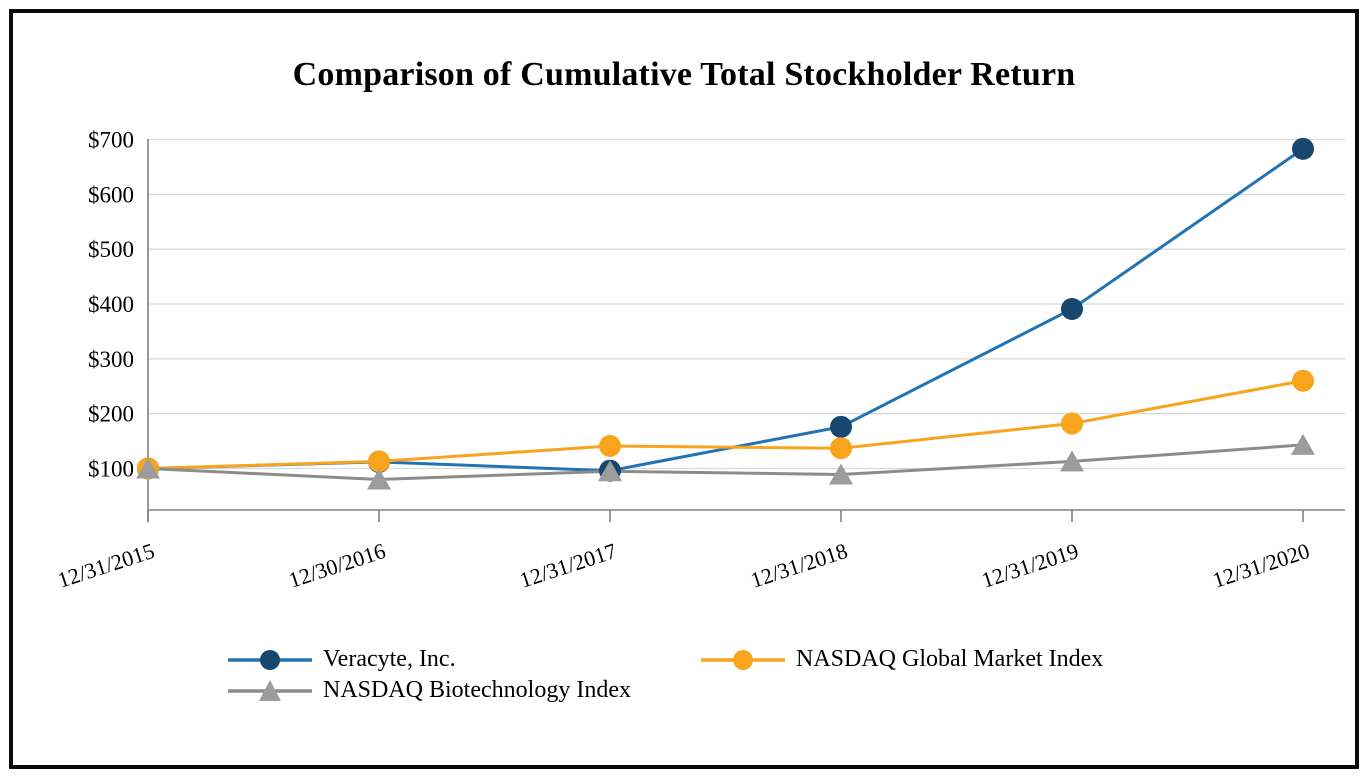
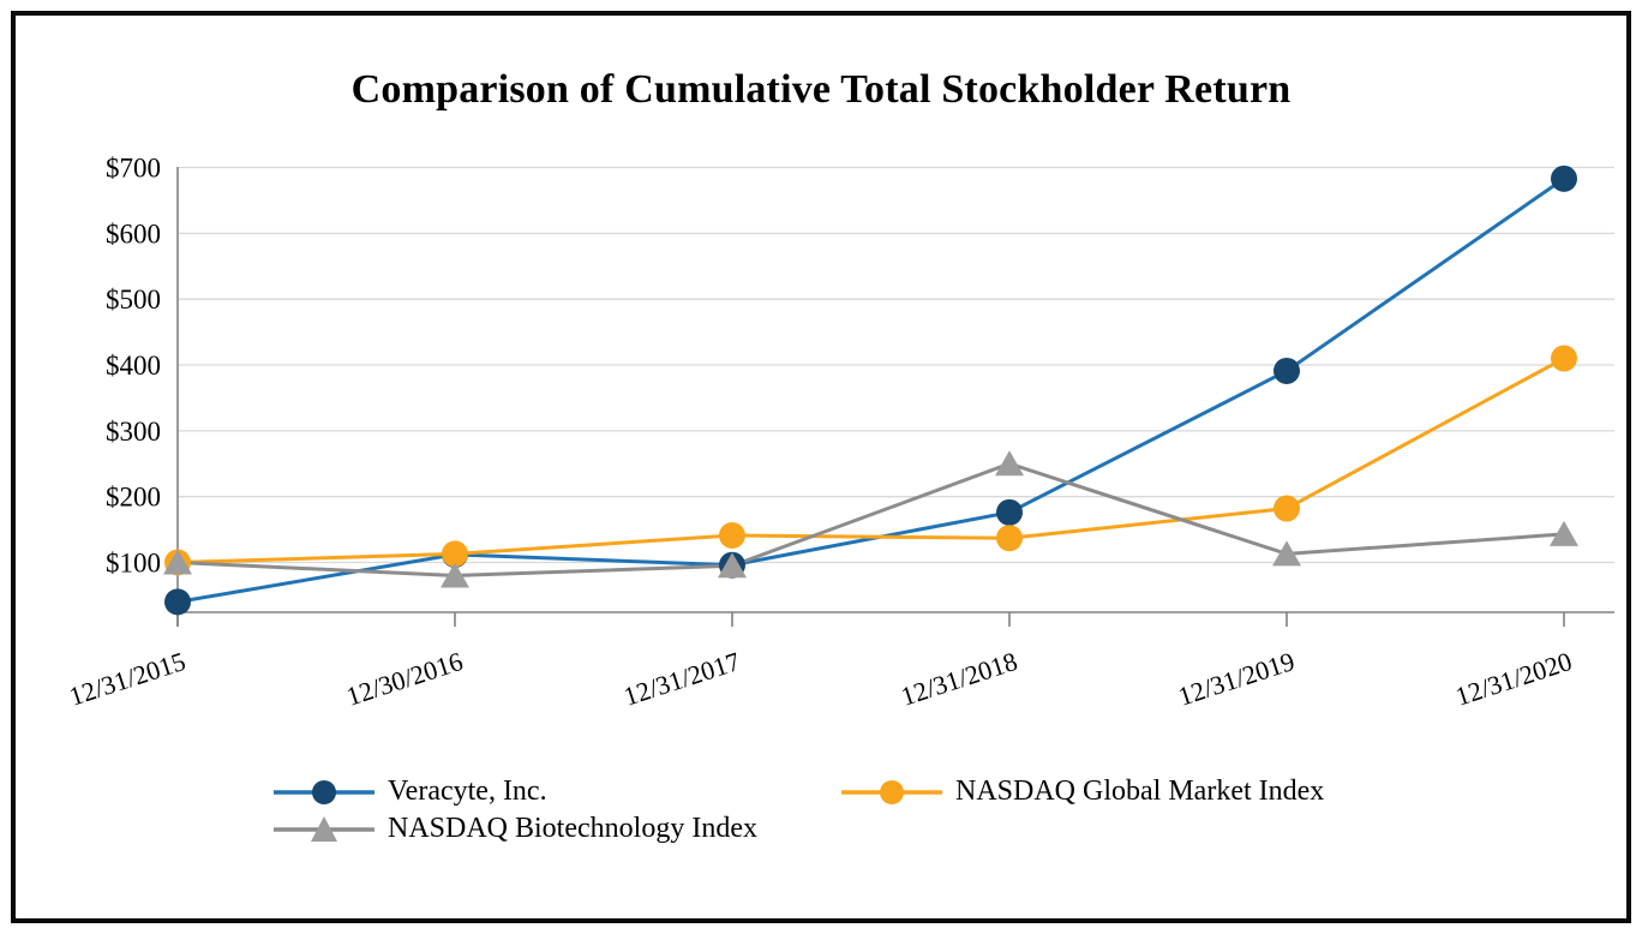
Veracyte, Inc./12/31/2015: $100 -> $40
NASDAQ Biotechnology Index/12/31/2018: $90 -> $250
NASDAQ Global Market Index/12/31/2020: $260 -> $410
